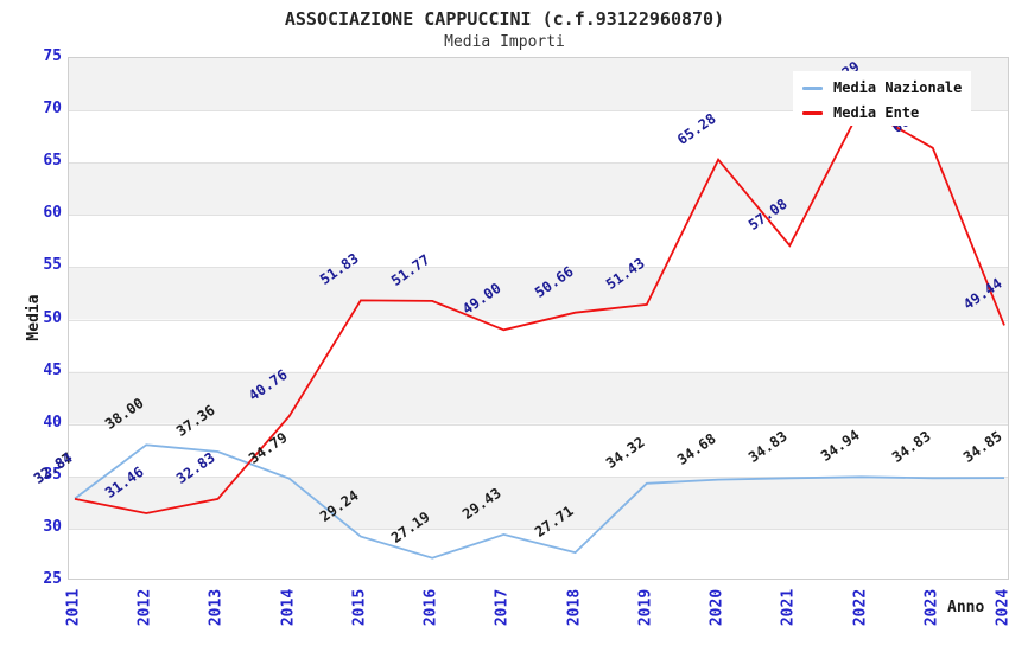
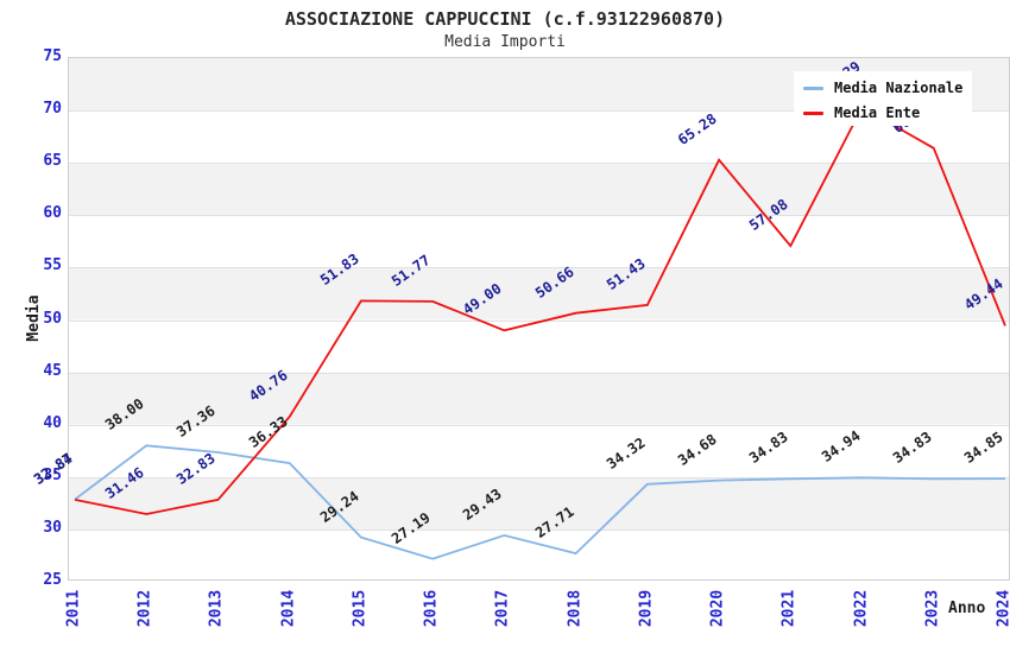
Media Nazionale/2014: 34.79 -> 36.33
